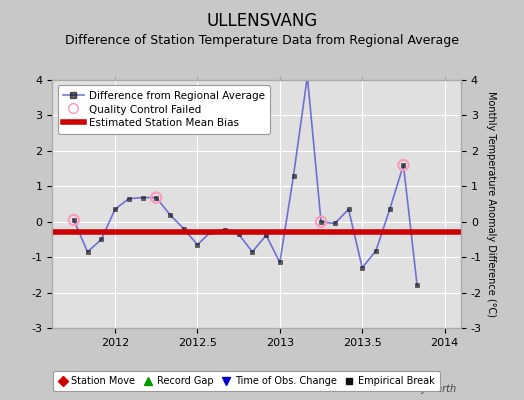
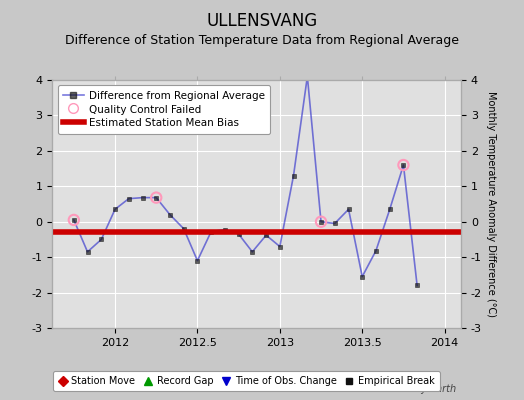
Difference from Regional Average/2012.5: -0.65 -> -1.10
Difference from Regional Average/2013: -1.15 -> -0.70
Difference from Regional Average/2013.5: -1.30 -> -1.55
